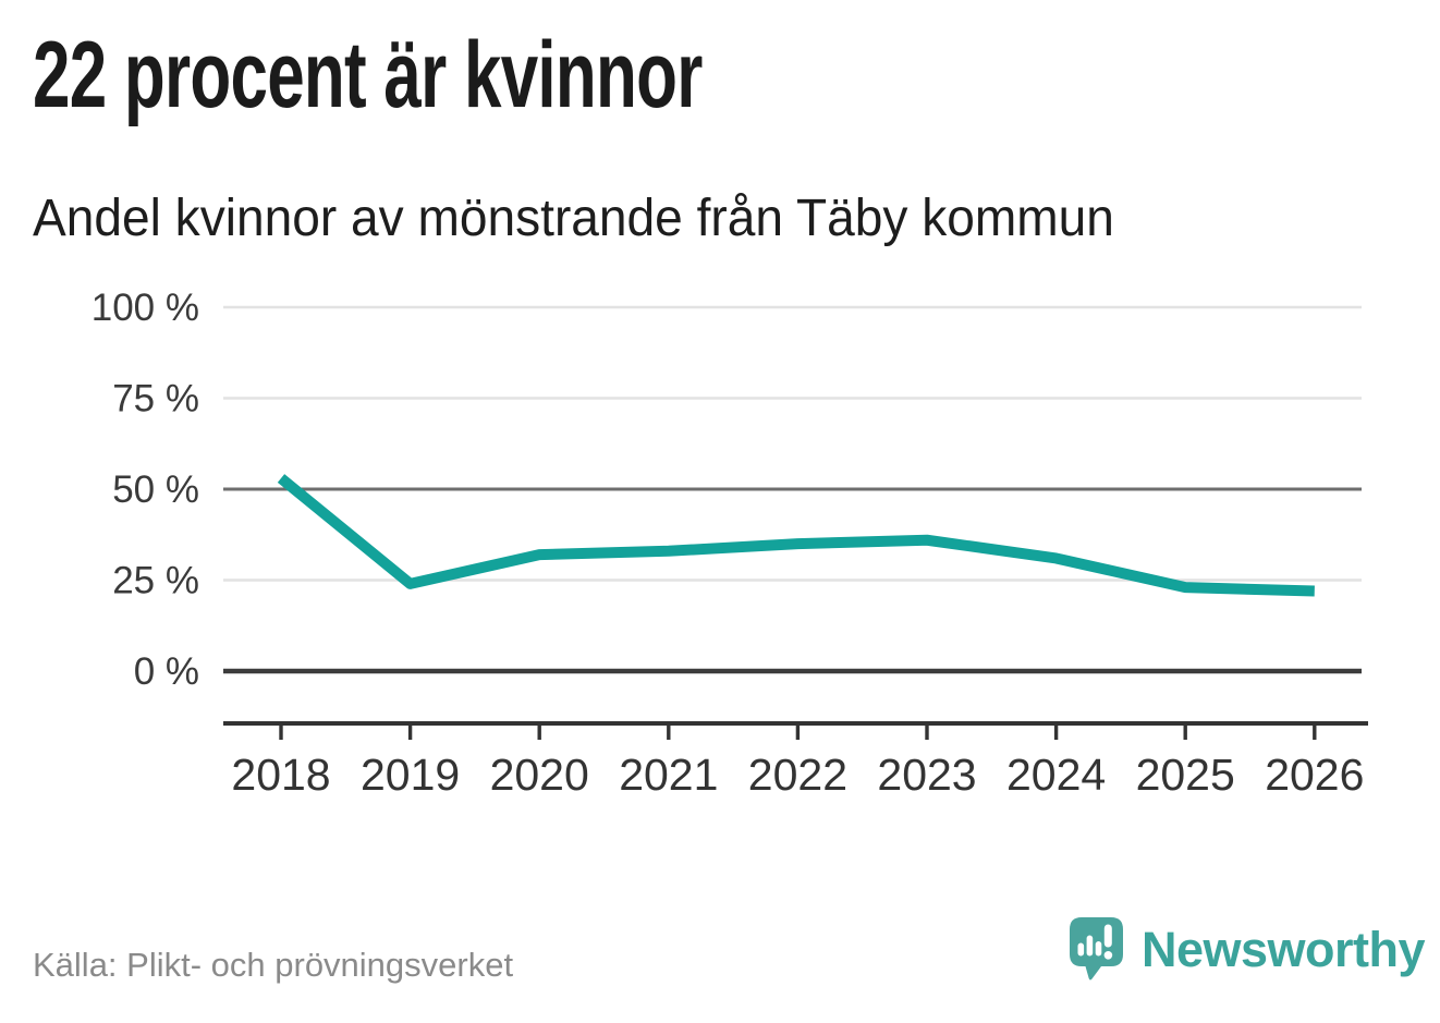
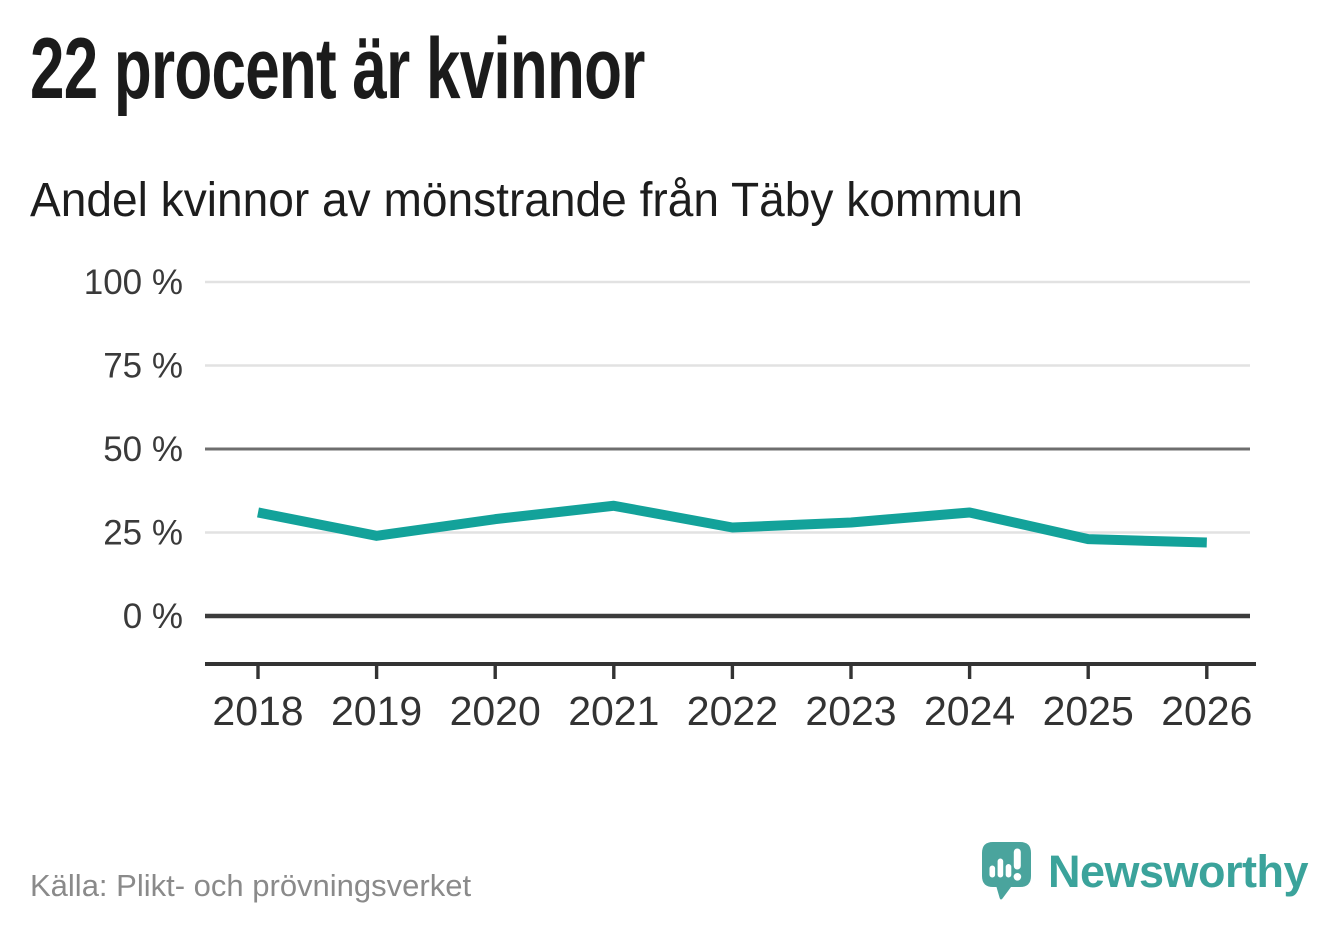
2018: 53% -> 31%
2020: 32% -> 29%
2022: 35% -> 26%
2023: 36% -> 28%
